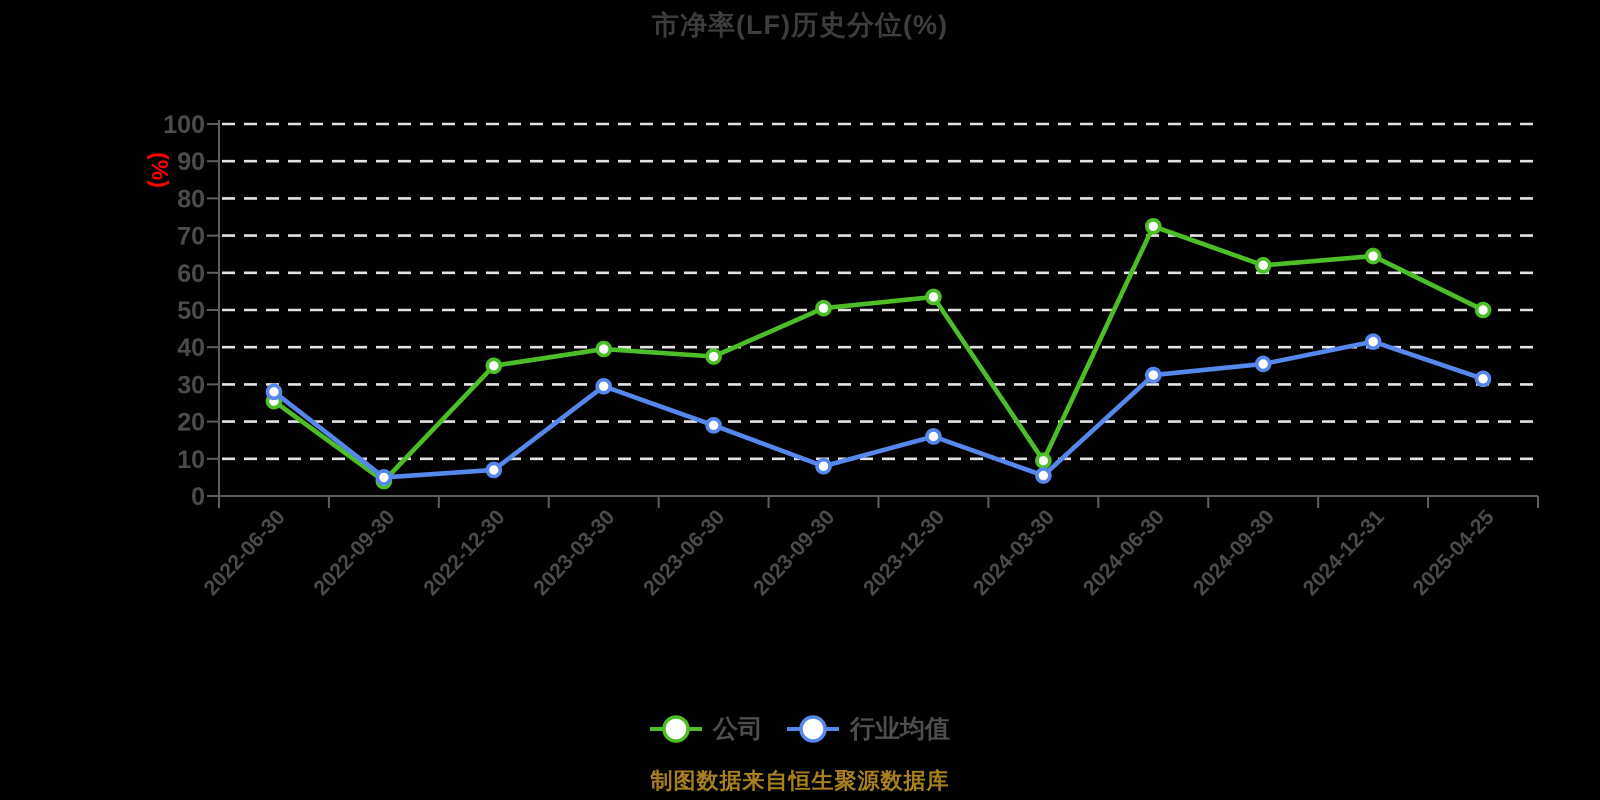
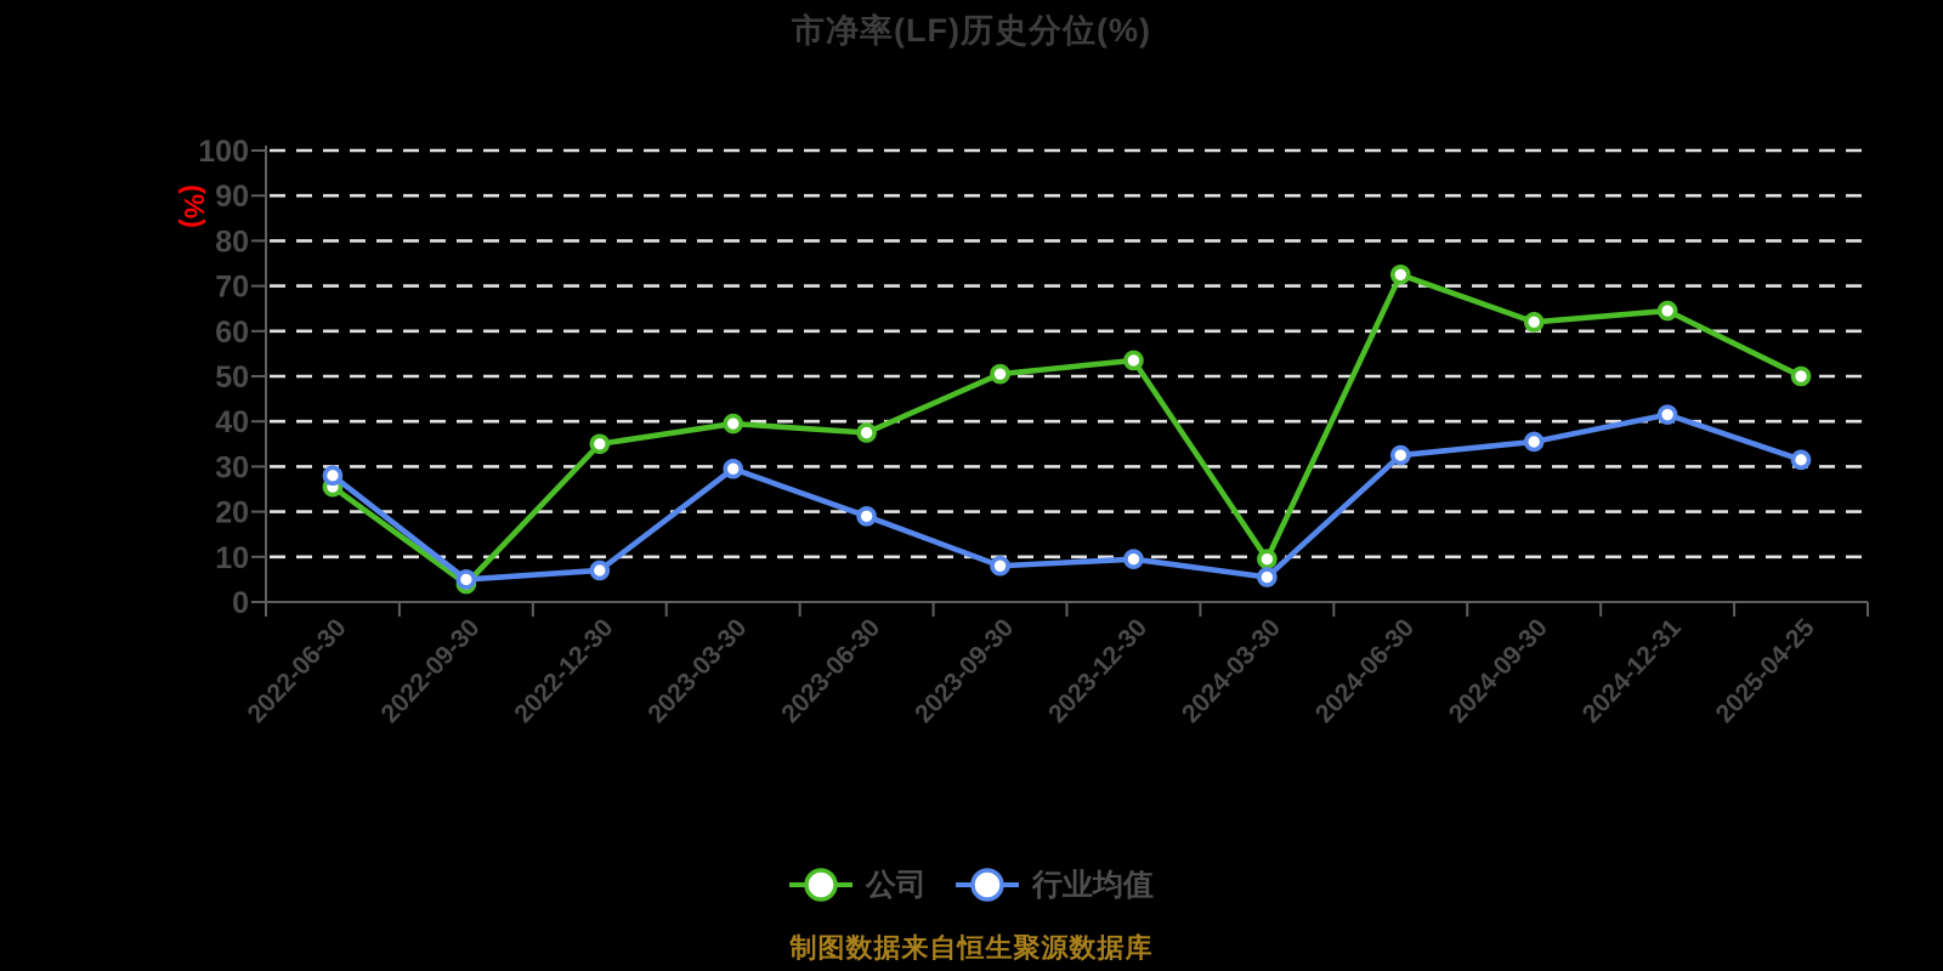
行业均值/2023-12-30: 16 -> 10
